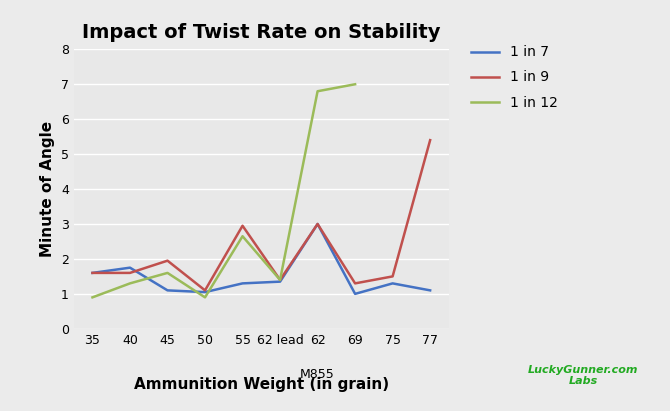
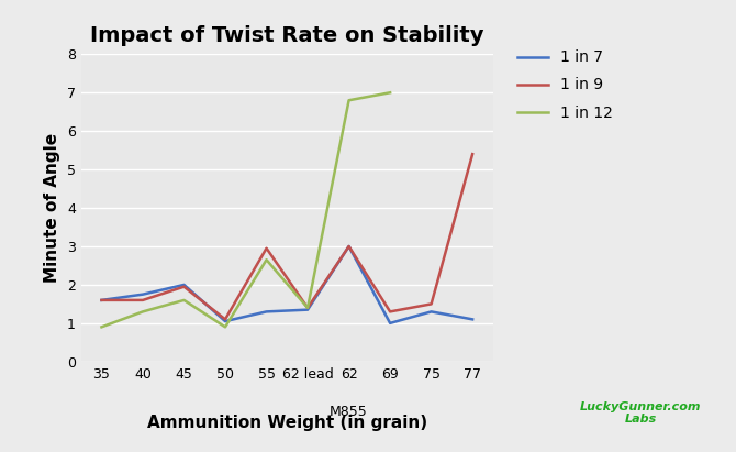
1 in 7/45: 1.10 -> 2.00
